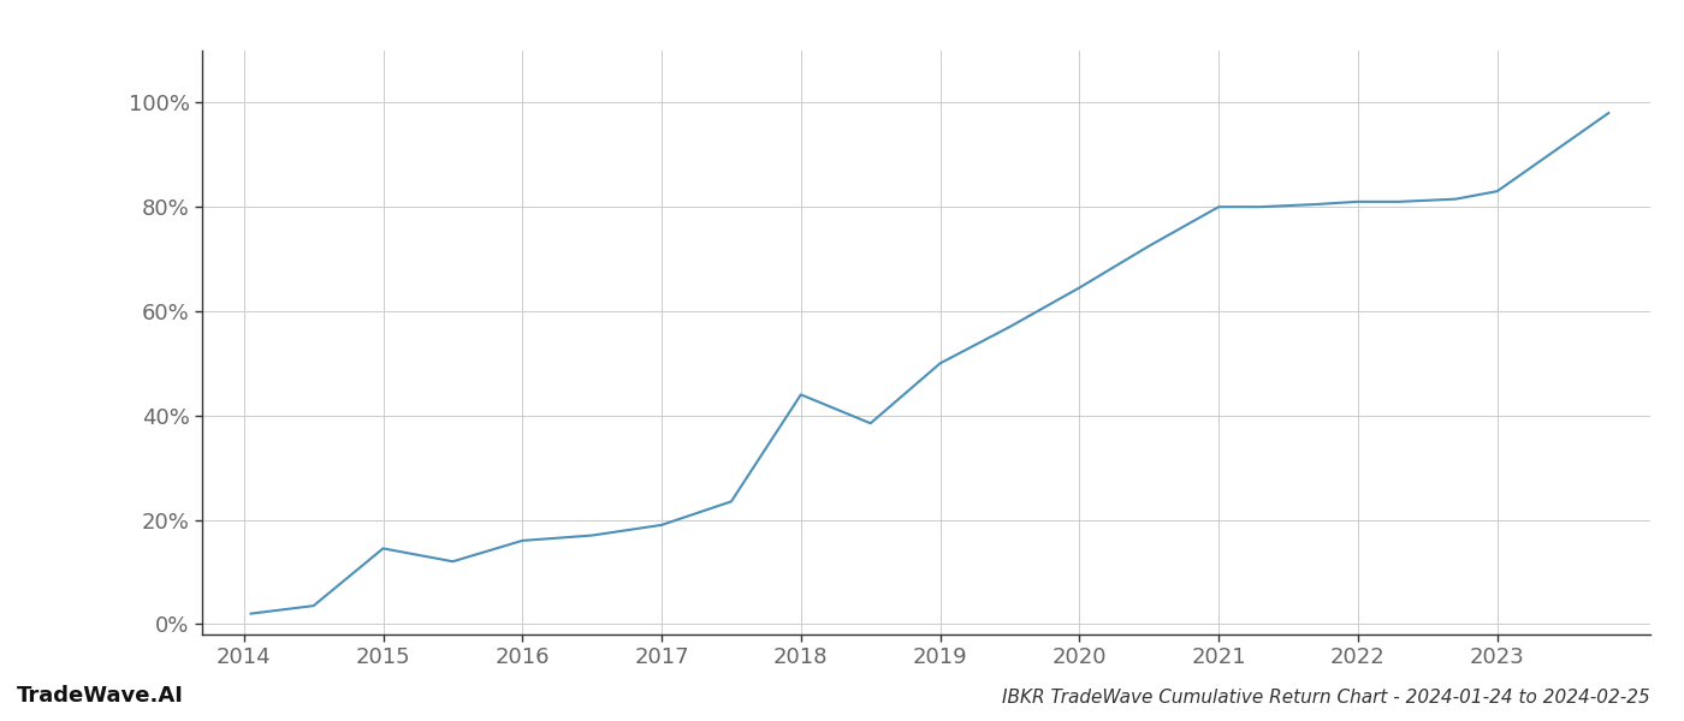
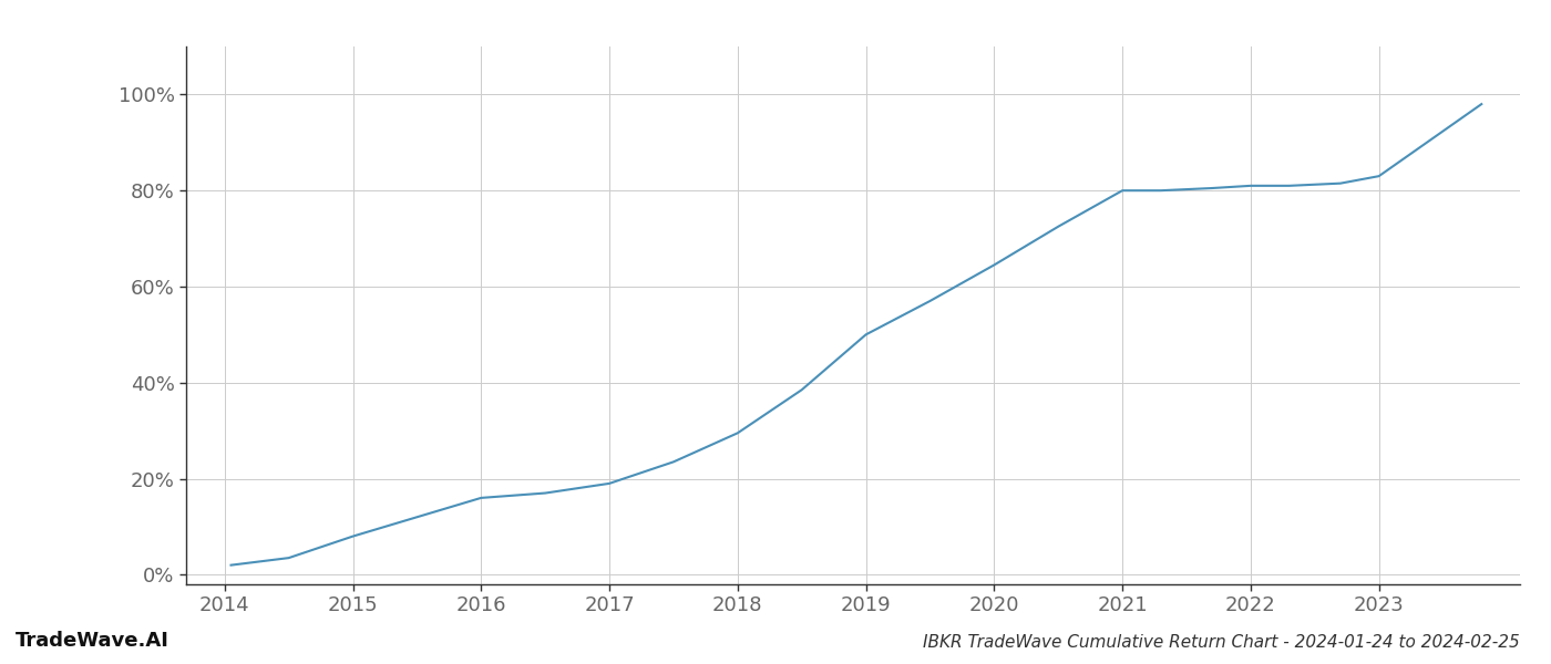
2015: 14.5% -> 8.0%
2018: 44.0% -> 29.5%
